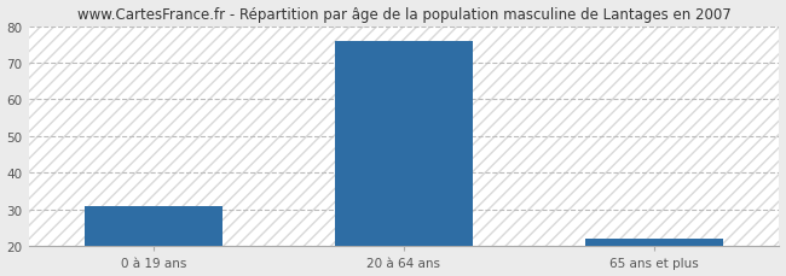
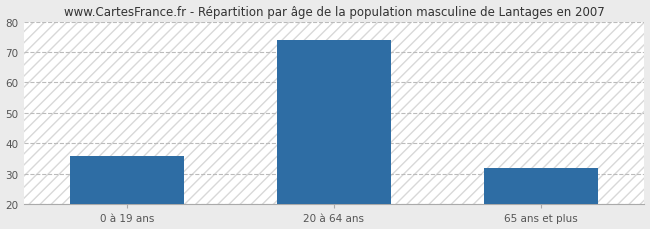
0 à 19 ans: 31 -> 36
20 à 64 ans: 76 -> 74
65 ans et plus: 22 -> 32
